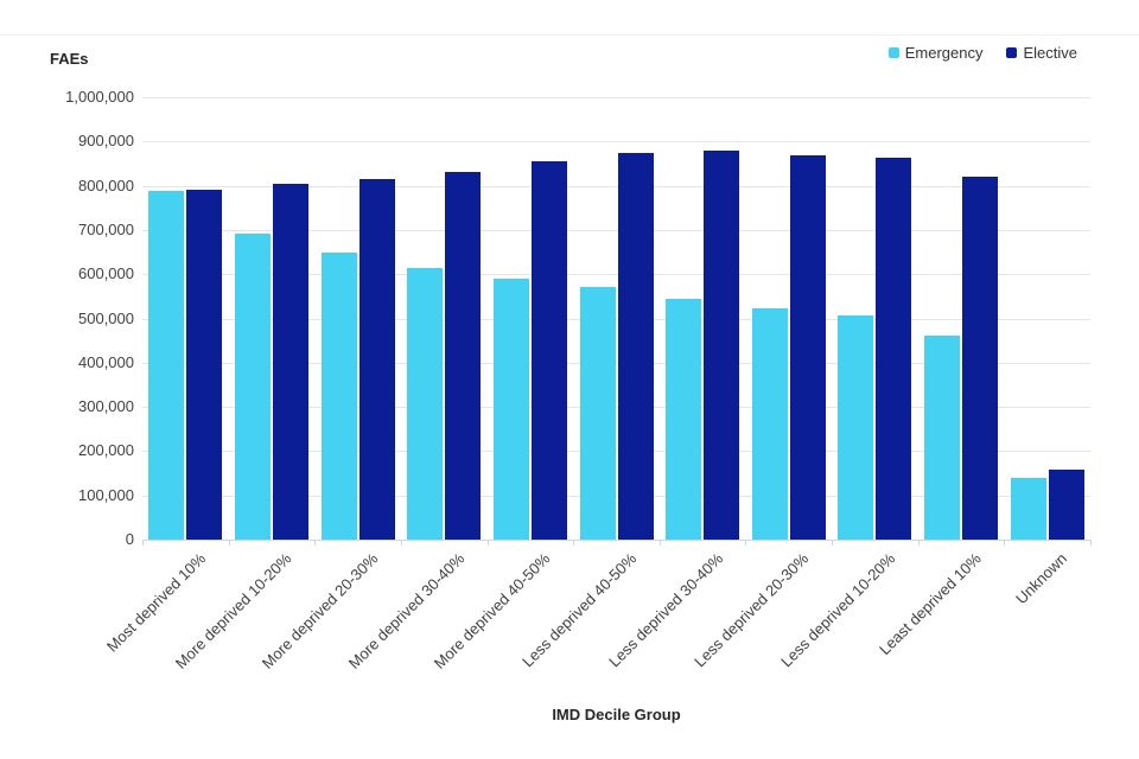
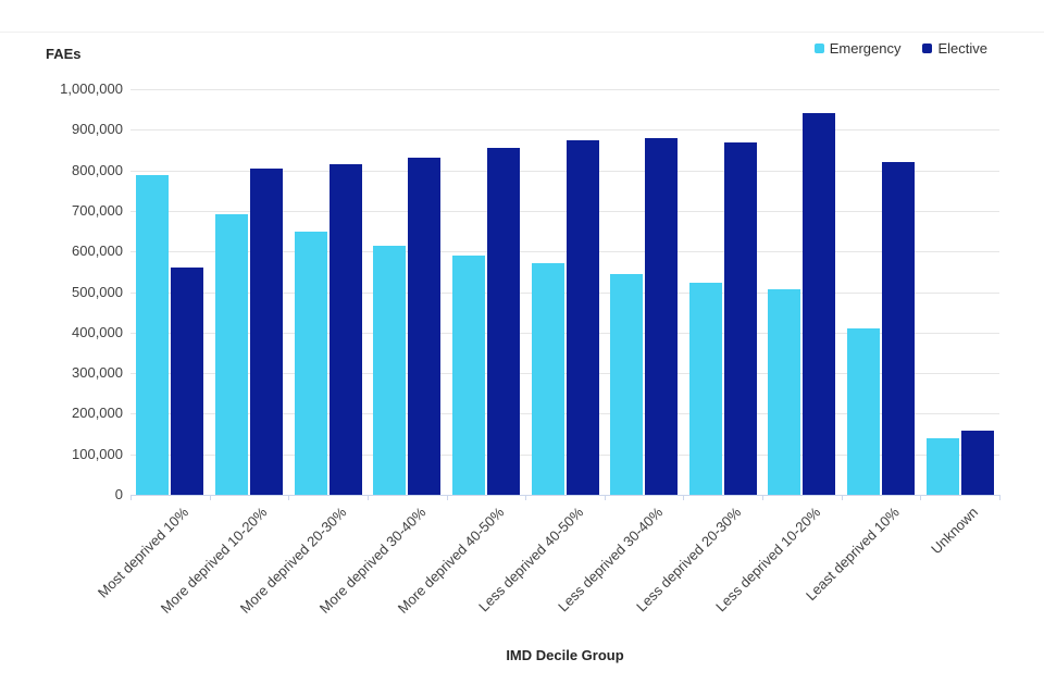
Elective/Most deprived 10%: 790000 -> 560000
Elective/Less deprived 10-20%: 860000 -> 940000
Emergency/Least deprived 10%: 460000 -> 410000
